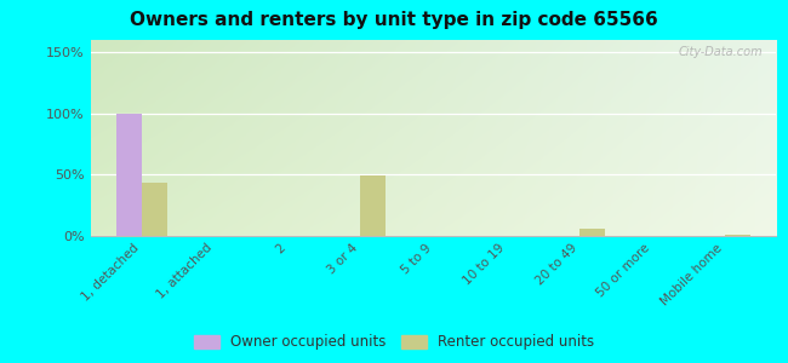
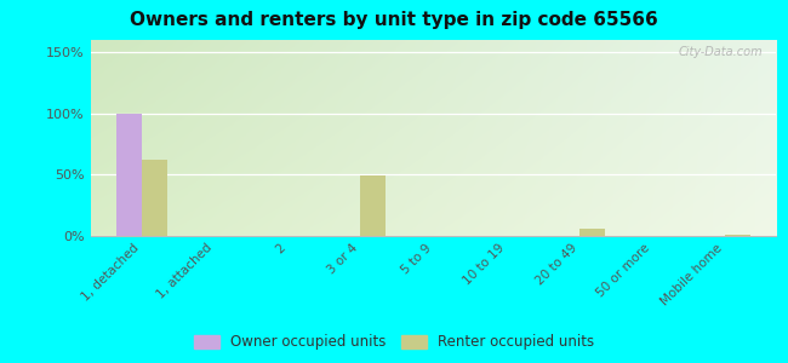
Renter occupied units/1, detached: 43% -> 62%
